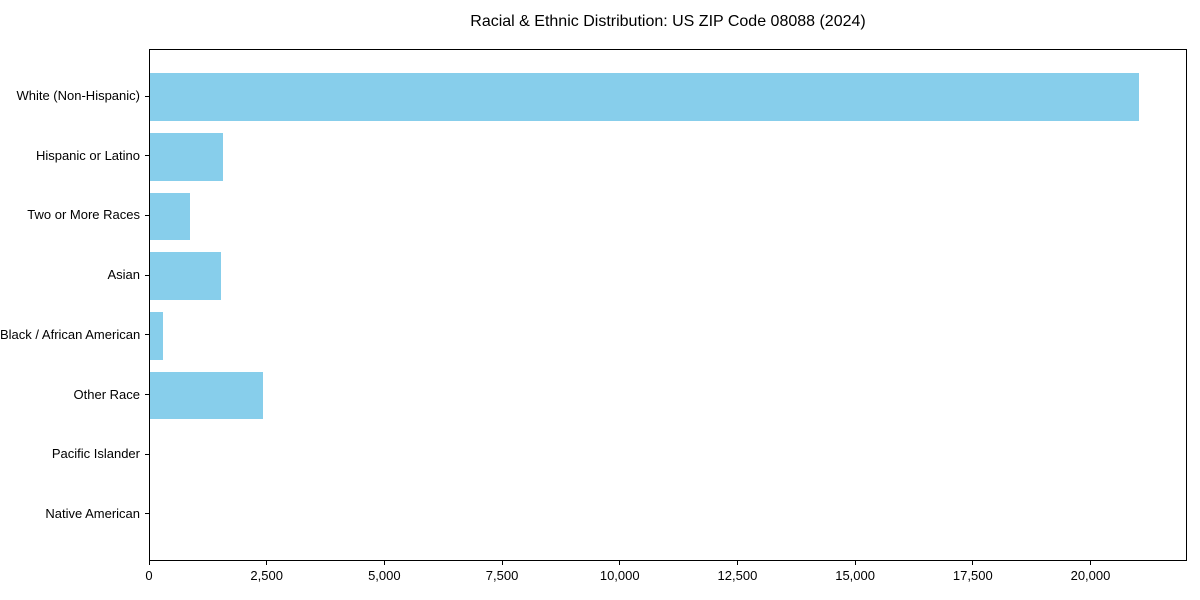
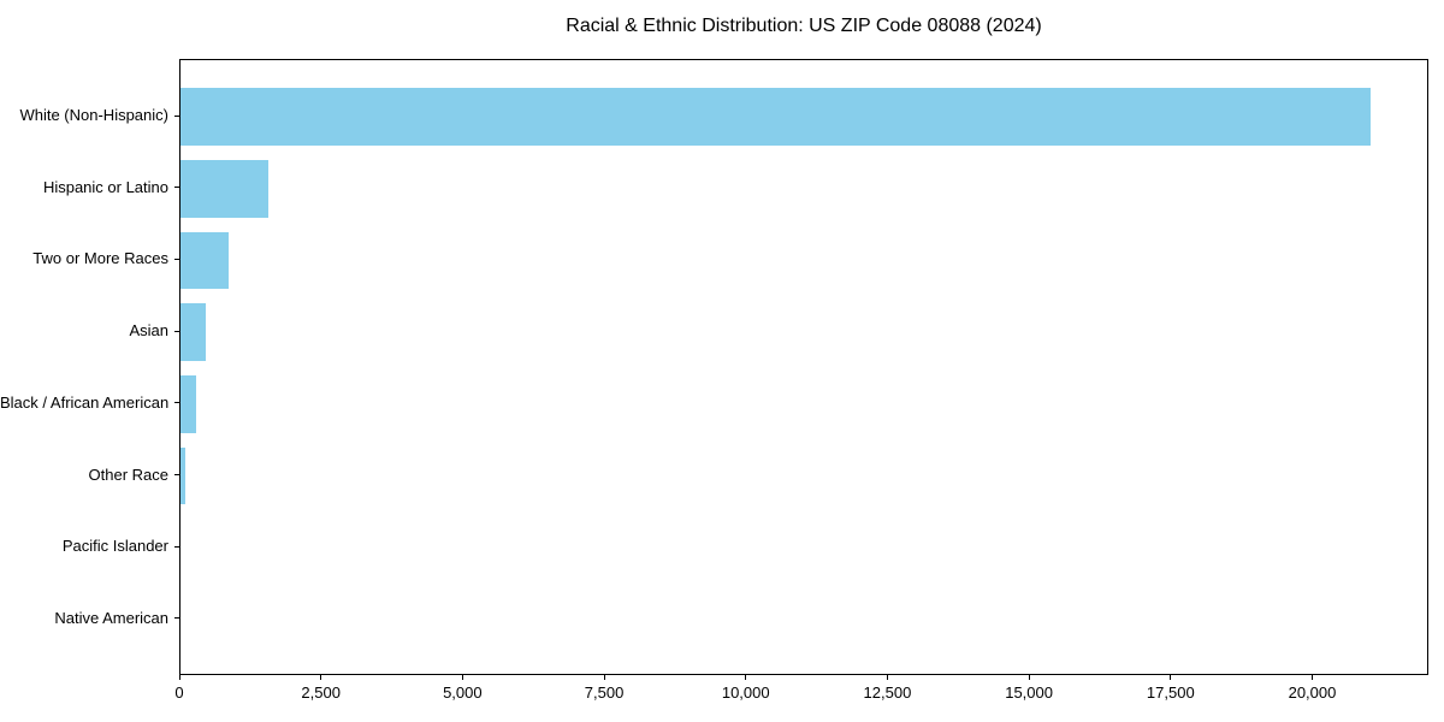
Asian: 1500 -> 400
Other Race: 2400 -> 100
